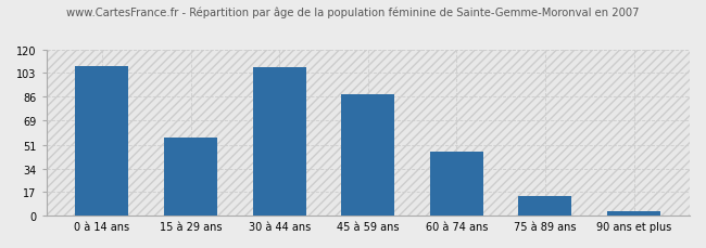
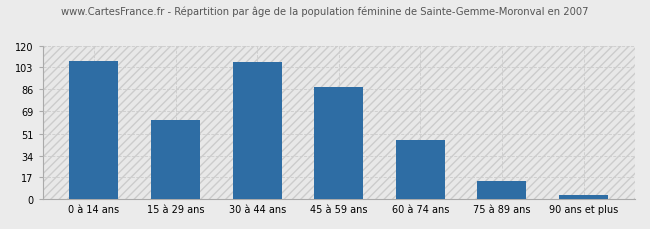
15 à 29 ans: 56 -> 62
